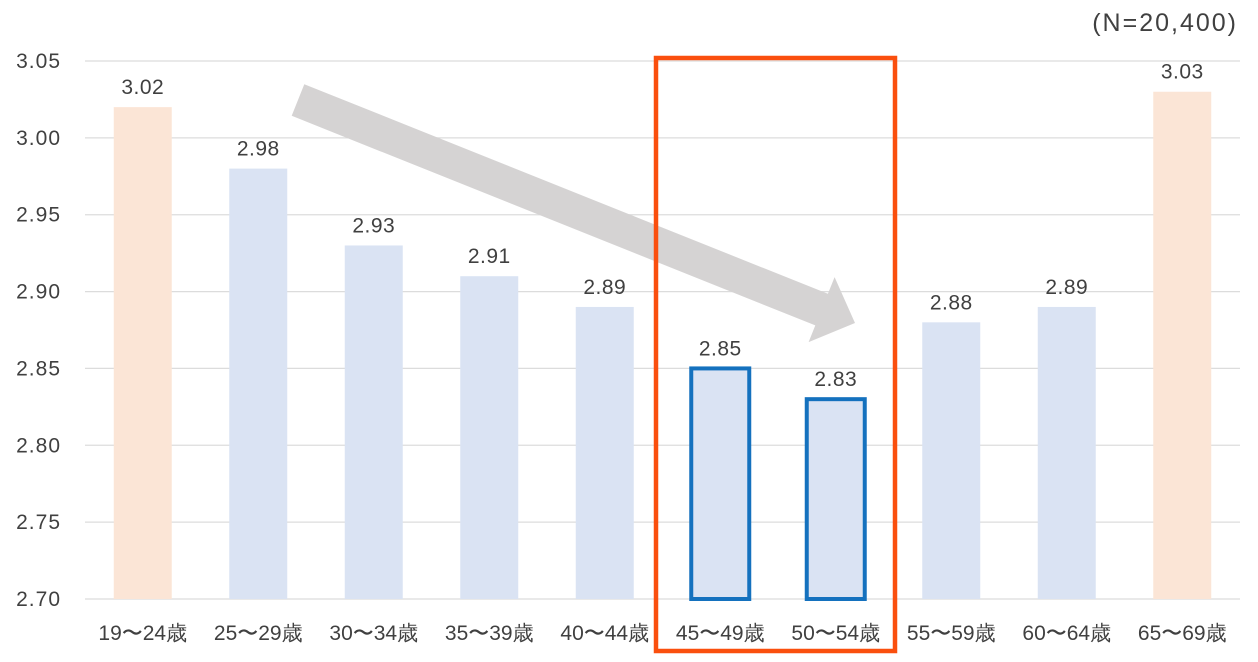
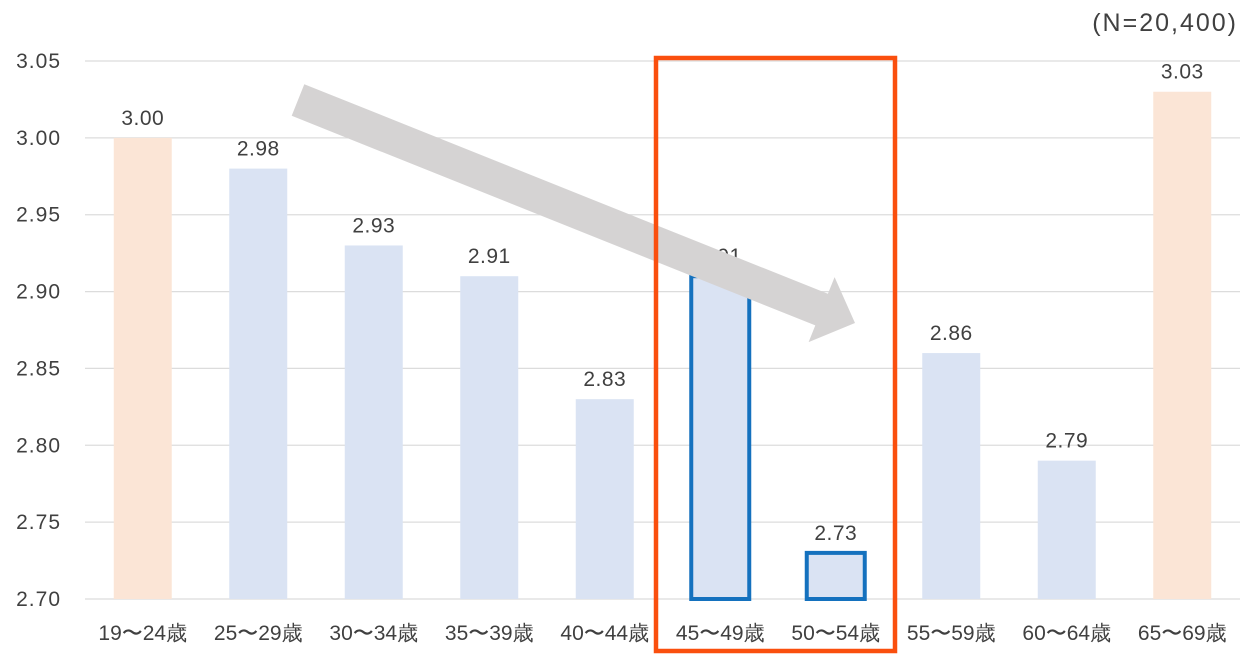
19〜24歳: 3.02 -> 3.00
40〜44歳: 2.89 -> 2.83
45〜49歳: 2.85 -> 2.91
50〜54歳: 2.83 -> 2.73
55〜59歳: 2.88 -> 2.86
60〜64歳: 2.89 -> 2.79
